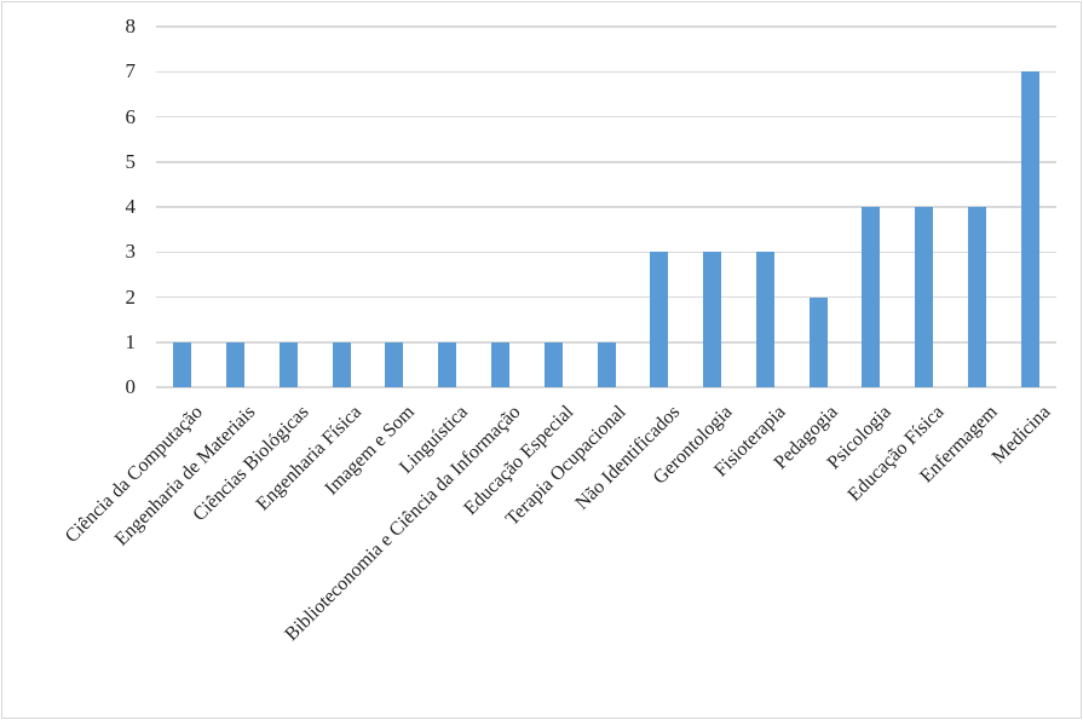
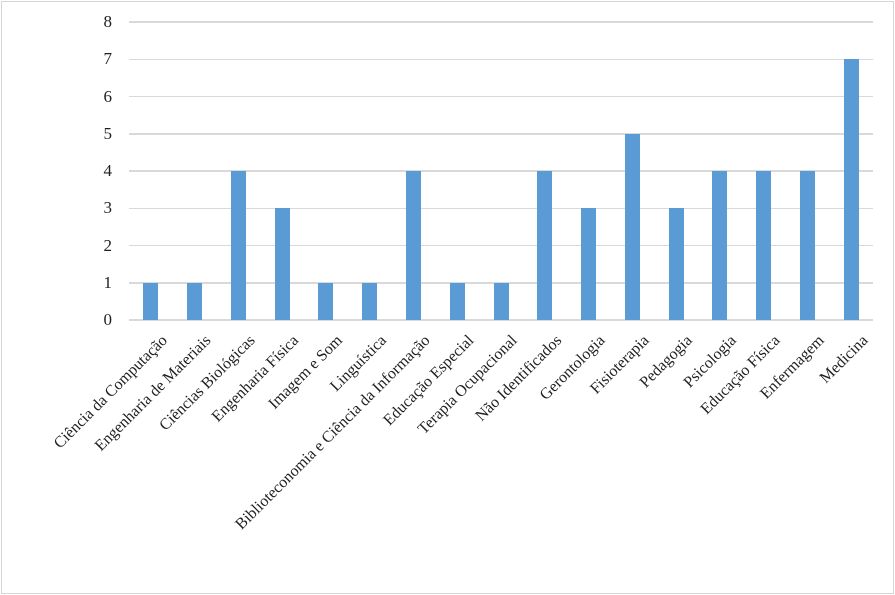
Ciências Biológicas: 1 -> 4
Engenharia Física: 1 -> 3
Biblioteconomia e Ciência da Informação: 1 -> 4
Não Identificados: 3 -> 4
Fisioterapia: 3 -> 5
Pedagogia: 2 -> 3
